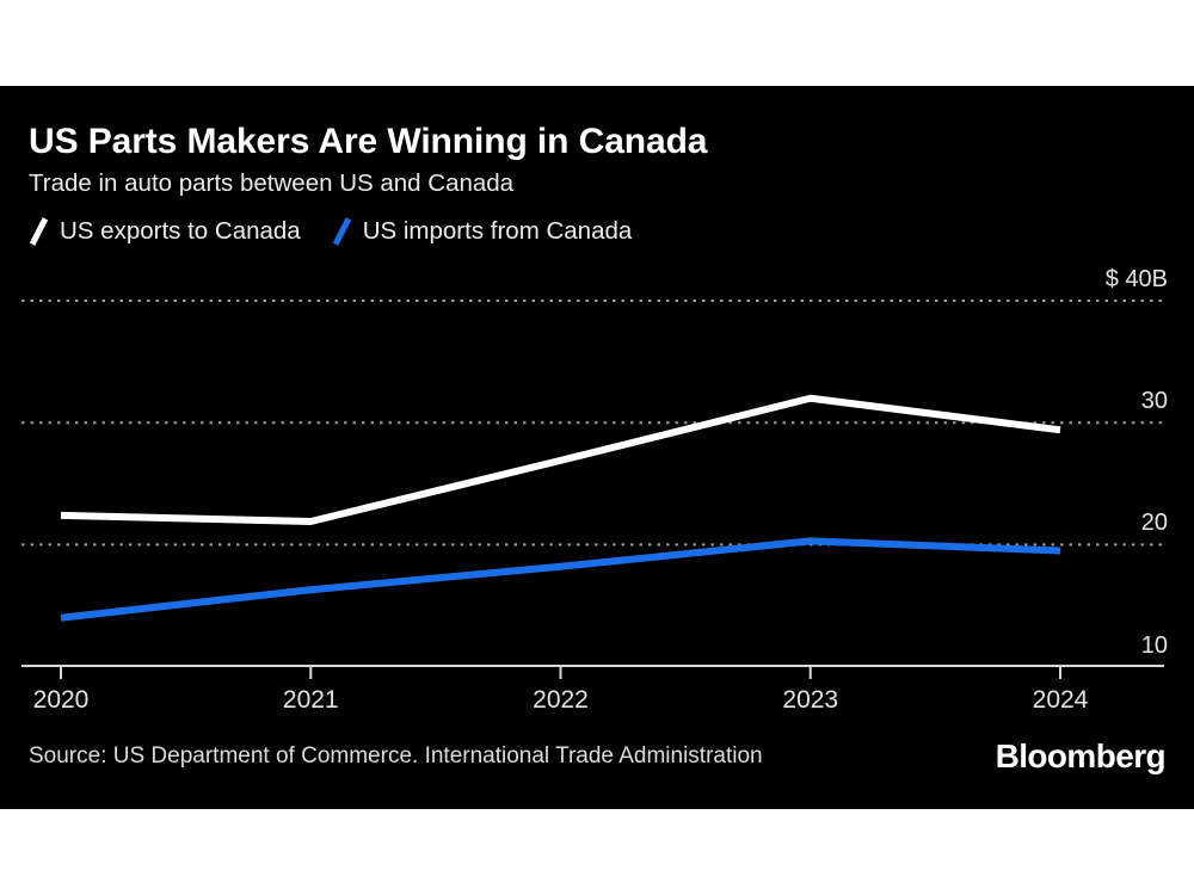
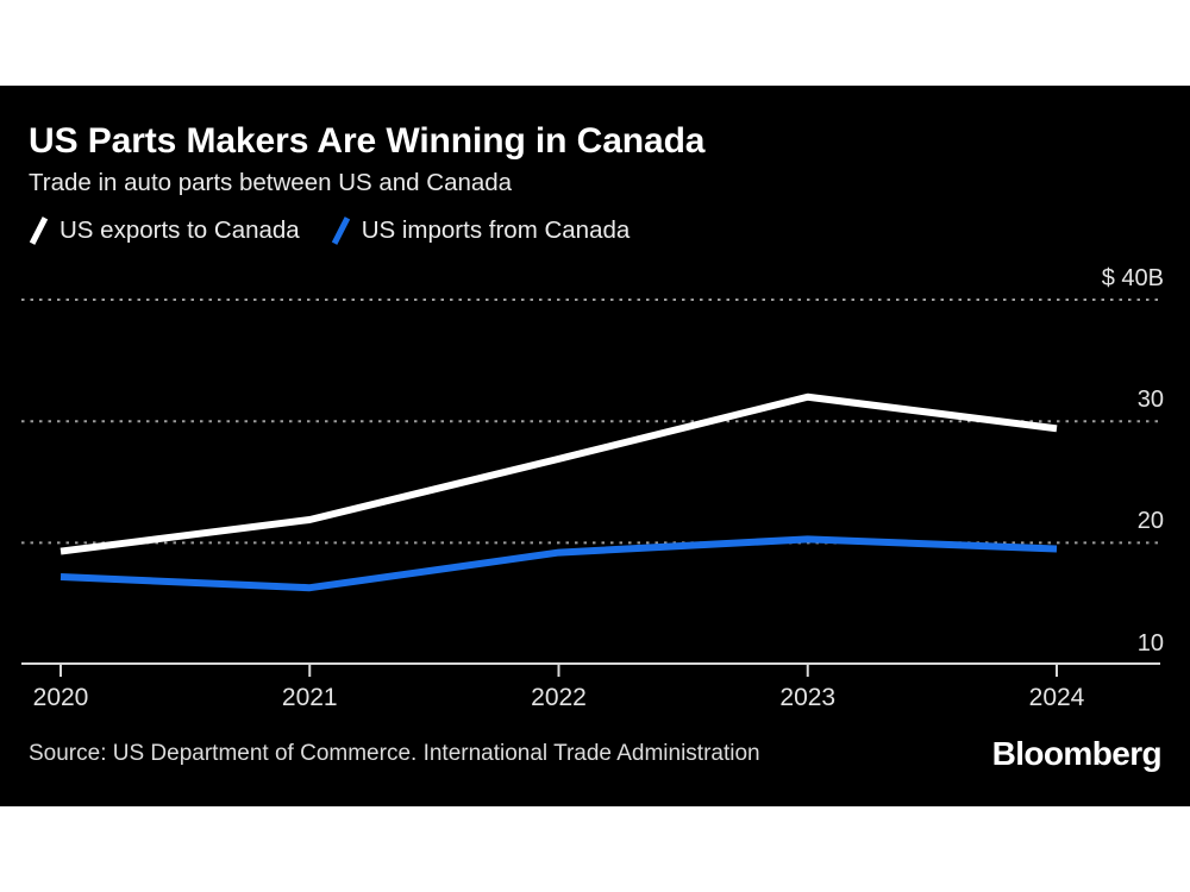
US exports to Canada/2020: 22.4 -> 19.3
US imports from Canada/2020: 14.0 -> 17.2
US imports from Canada/2022: 18.2 -> 19.2
